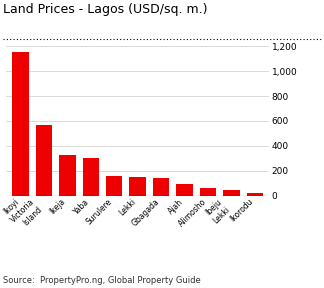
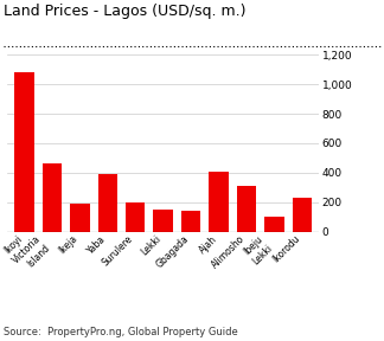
Ikoyi: 1,150 -> 1,080
Victoria Island: 570 -> 460
Ikeja: 330 -> 190
Yaba: 300 -> 390
Surulere: 160 -> 200
Ajah: 100 -> 410
Alimosho: 60 -> 310
Ibeju Lekki: 40 -> 100
Ikorodu: 20 -> 230
